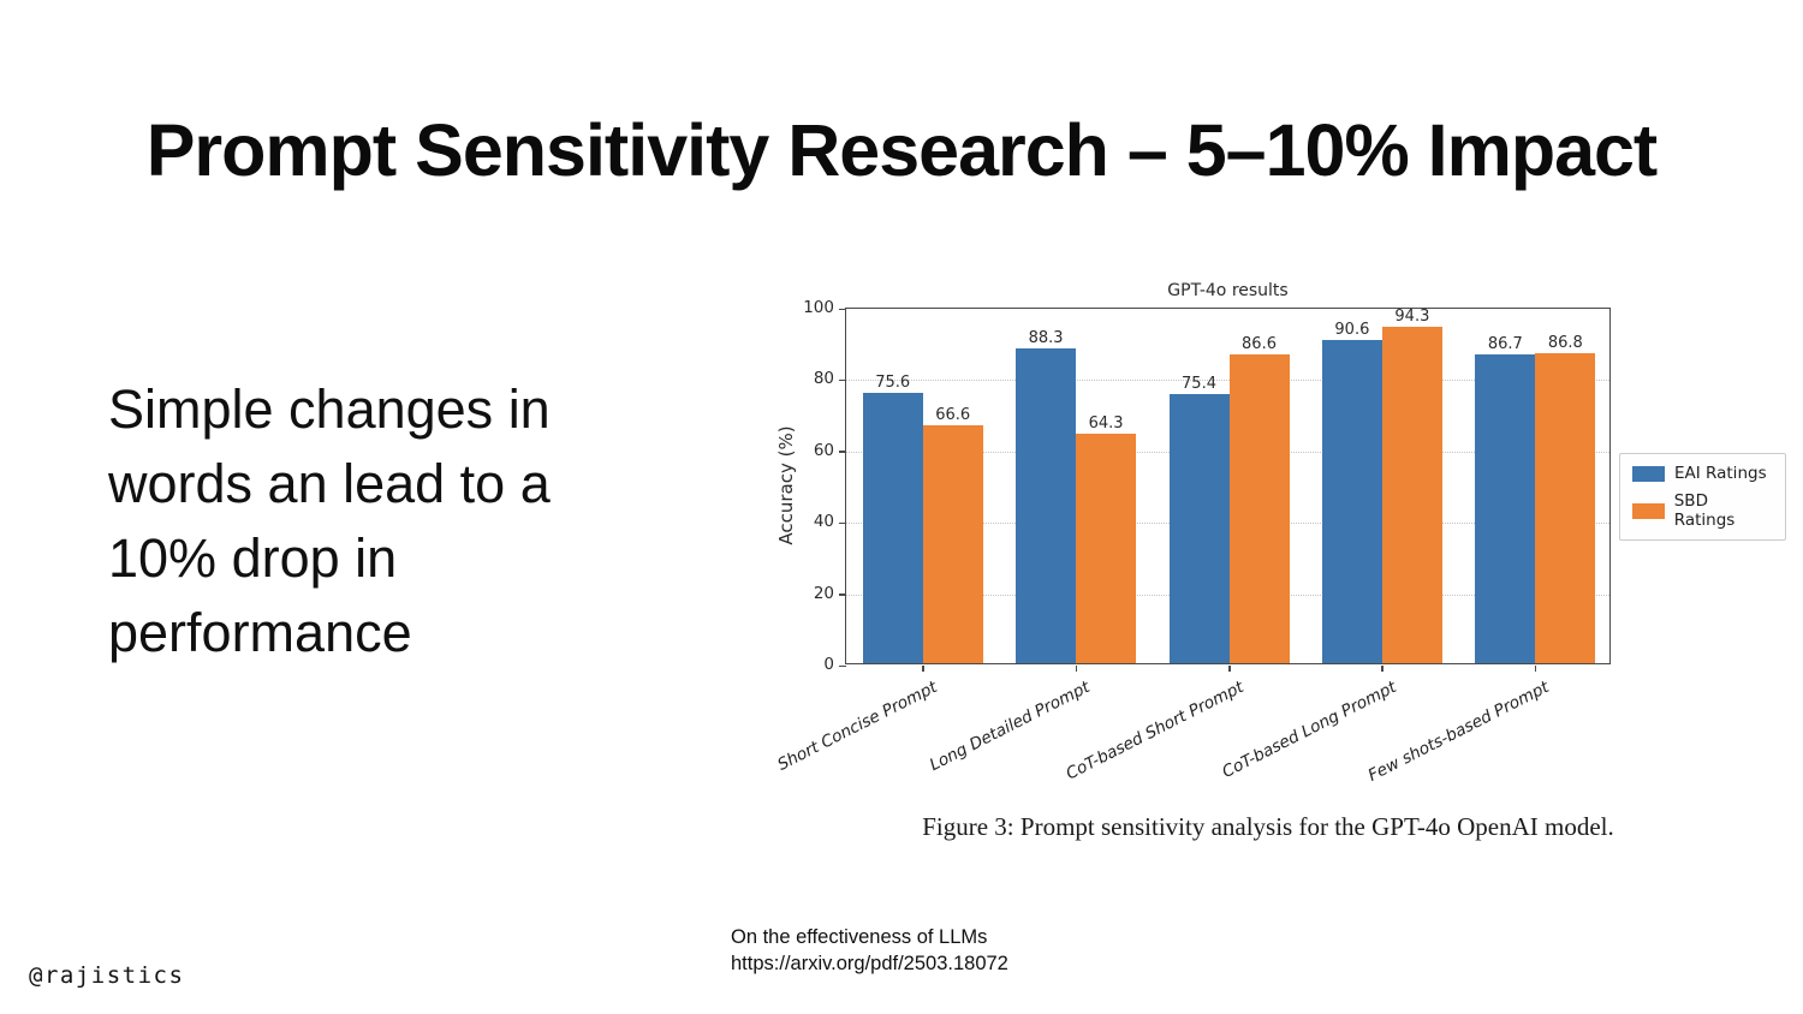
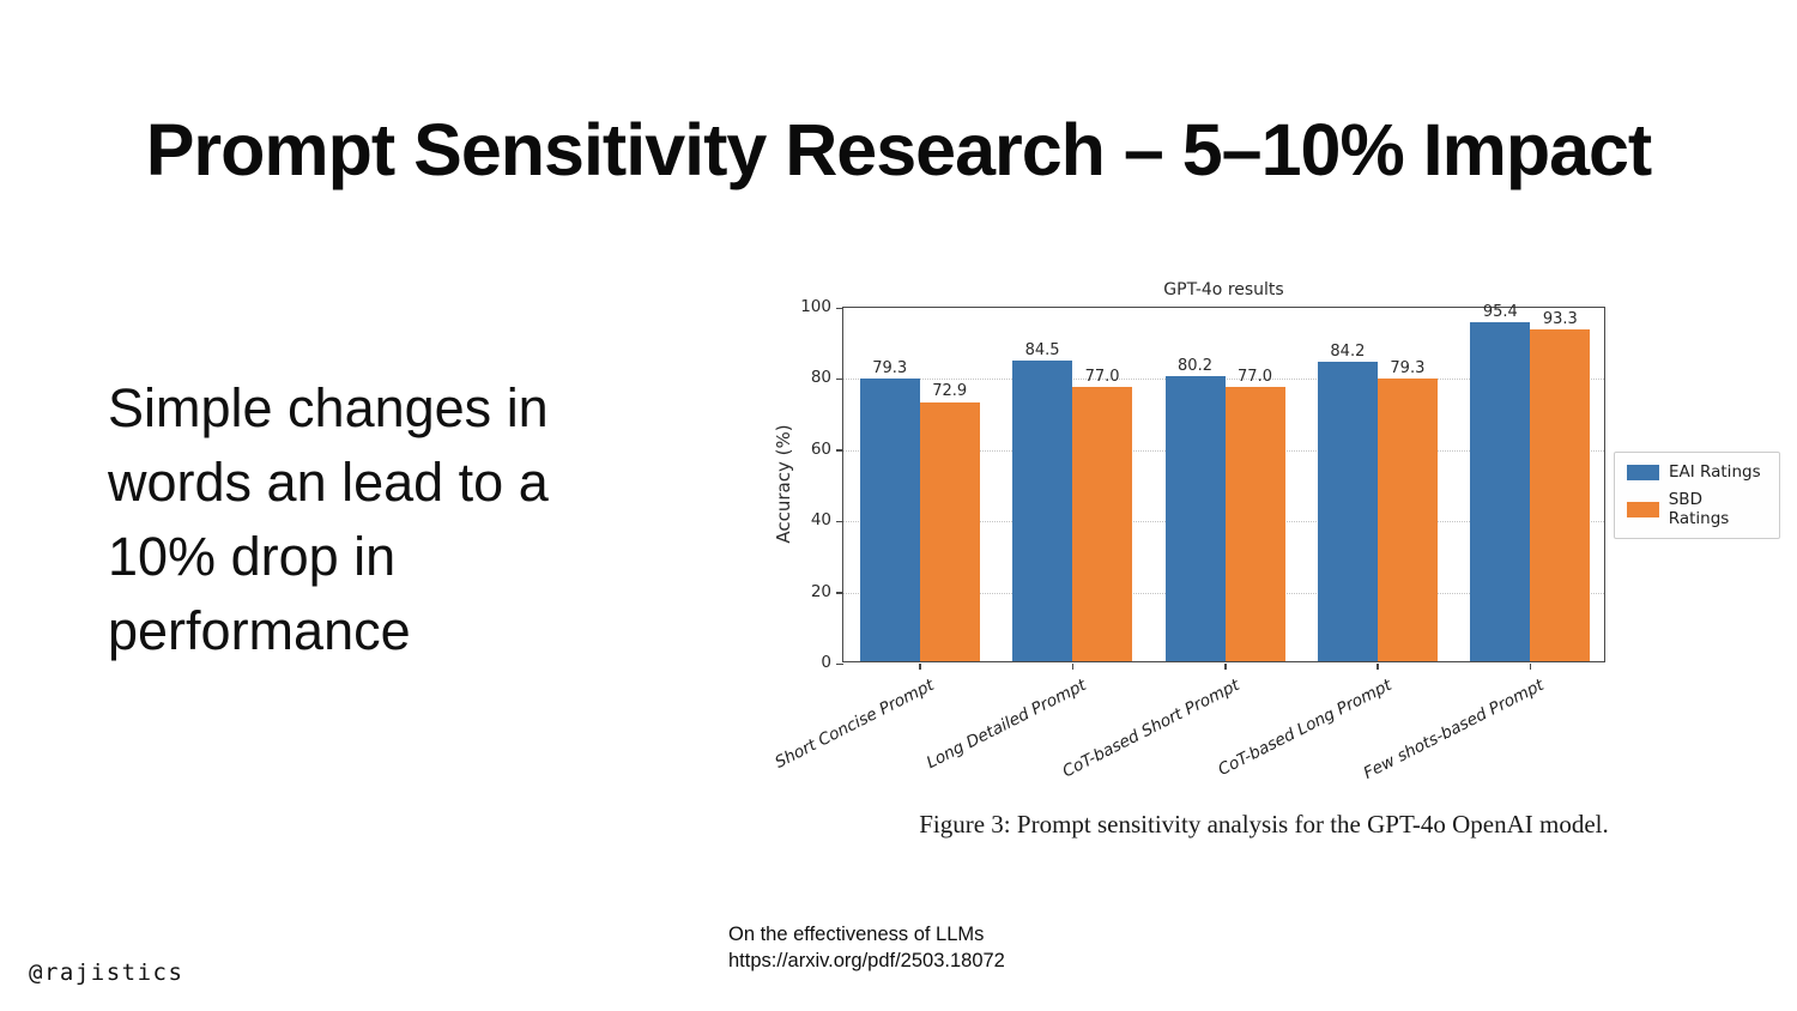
EAI Ratings/Short Concise Prompt: 75.6 -> 79.3
SBD Ratings/Short Concise Prompt: 66.6 -> 72.9
EAI Ratings/Long Detailed Prompt: 88.3 -> 84.5
SBD Ratings/Long Detailed Prompt: 64.3 -> 77.0
EAI Ratings/CoT-based Short Prompt: 75.4 -> 80.2
SBD Ratings/CoT-based Short Prompt: 86.6 -> 77.0
EAI Ratings/CoT-based Long Prompt: 90.6 -> 84.2
SBD Ratings/CoT-based Long Prompt: 94.3 -> 79.3
EAI Ratings/Few shots-based Prompt: 86.7 -> 95.4
SBD Ratings/Few shots-based Prompt: 86.8 -> 93.3
